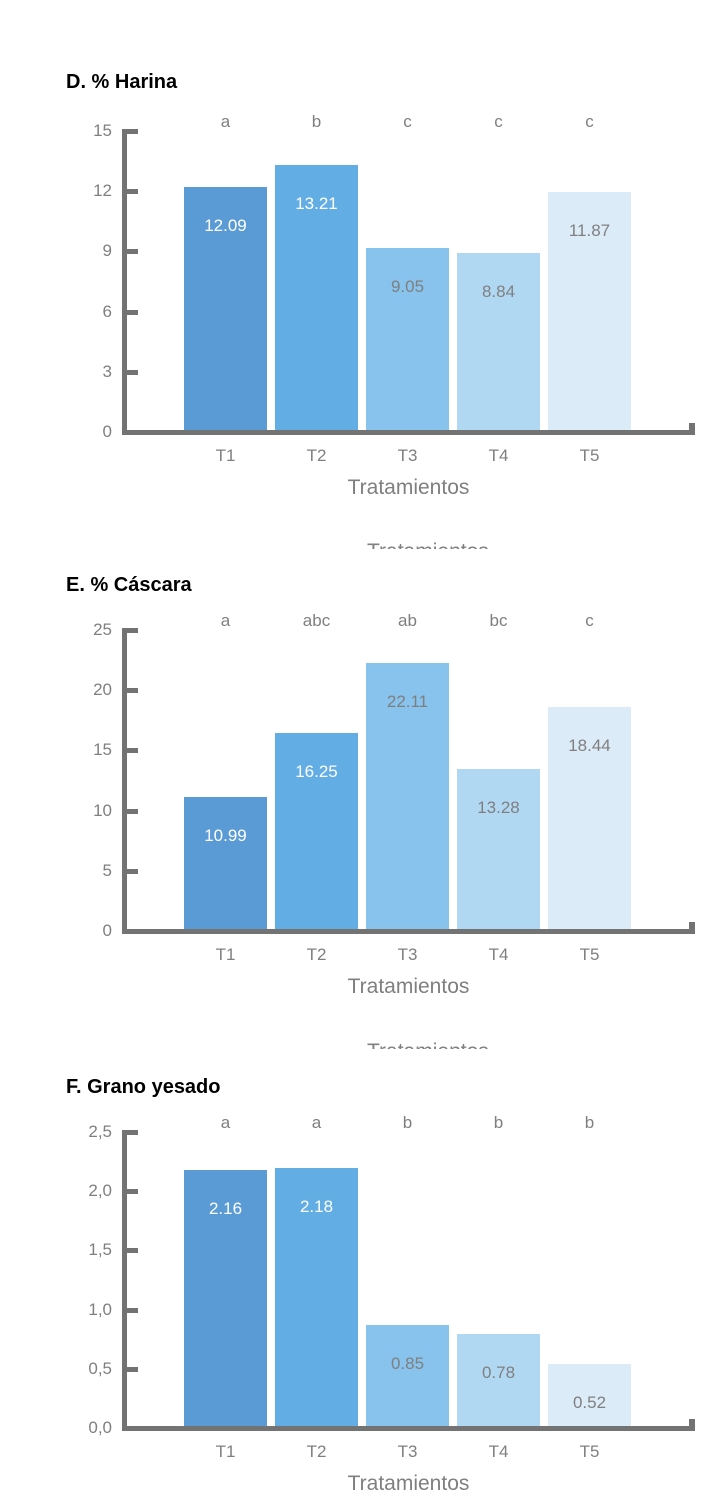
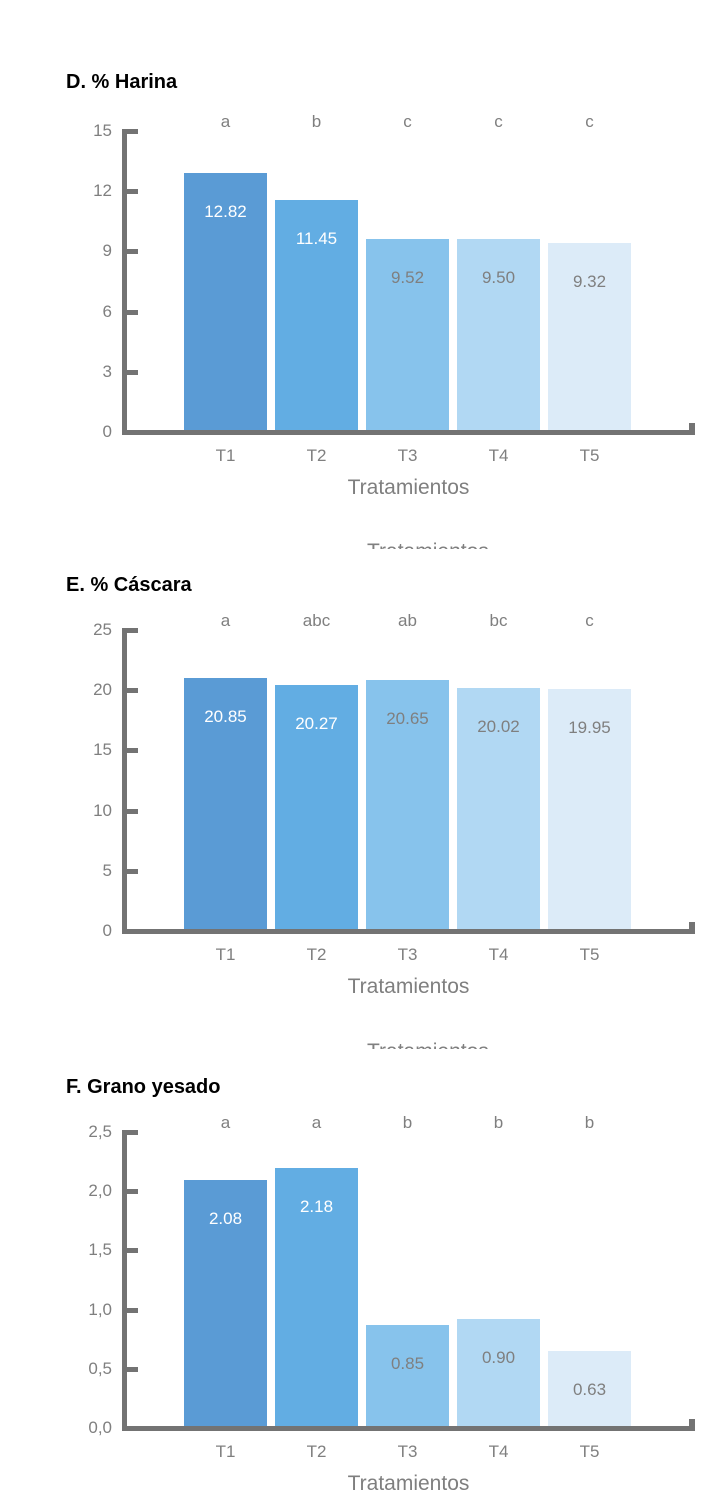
D. % Harina/T1: 12.09 -> 12.82
D. % Harina/T2: 13.21 -> 11.45
D. % Harina/T3: 9.05 -> 9.52
D. % Harina/T4: 8.84 -> 9.50
D. % Harina/T5: 11.87 -> 9.32
E. % Cáscara/T1: 10.99 -> 20.85
E. % Cáscara/T2: 16.25 -> 20.27
E. % Cáscara/T3: 22.11 -> 20.65
E. % Cáscara/T4: 13.28 -> 20.02
E. % Cáscara/T5: 18.44 -> 19.95
F. Grano yesado/T1: 2.16 -> 2.08
F. Grano yesado/T4: 0.78 -> 0.90
F. Grano yesado/T5: 0.52 -> 0.63
